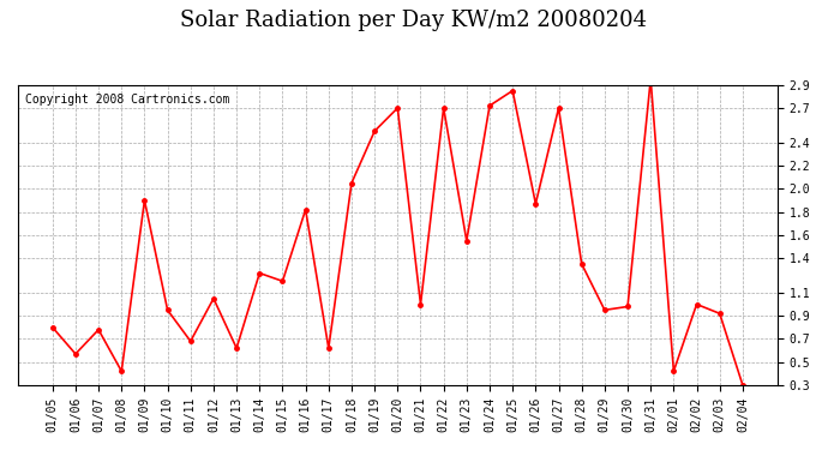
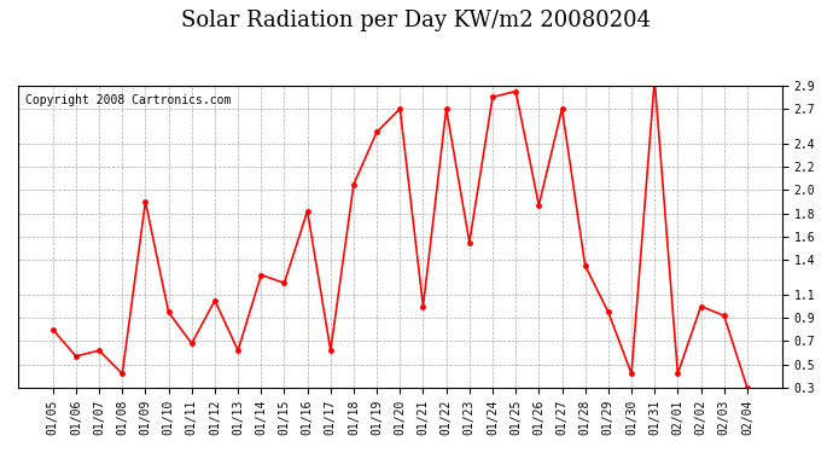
01/07: 0.78 -> 0.62
01/24: 2.72 -> 2.80
01/30: 0.98 -> 0.42
